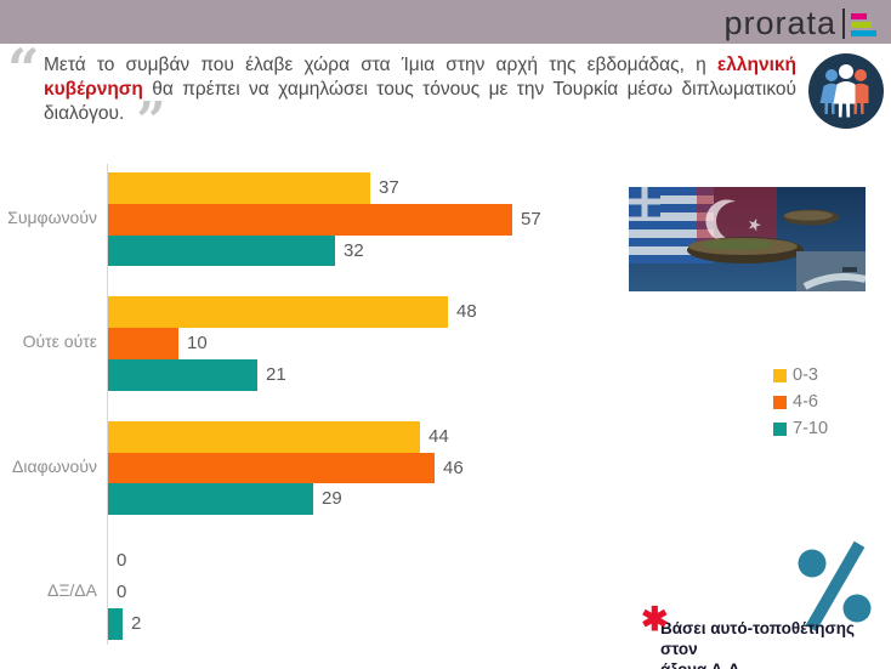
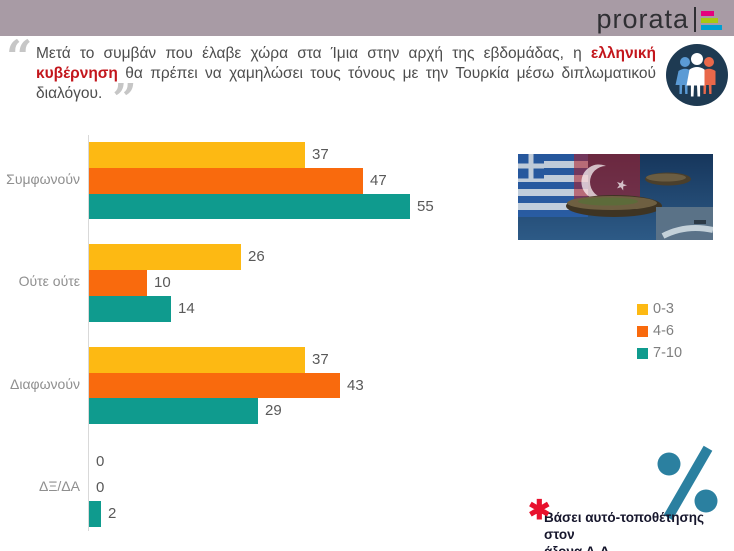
4-6/Συμφωνούν: 57 -> 47
7-10/Συμφωνούν: 32 -> 55
0-3/Ούτε ούτε: 48 -> 26
7-10/Ούτε ούτε: 21 -> 14
0-3/Διαφωνούν: 44 -> 37
4-6/Διαφωνούν: 46 -> 43
